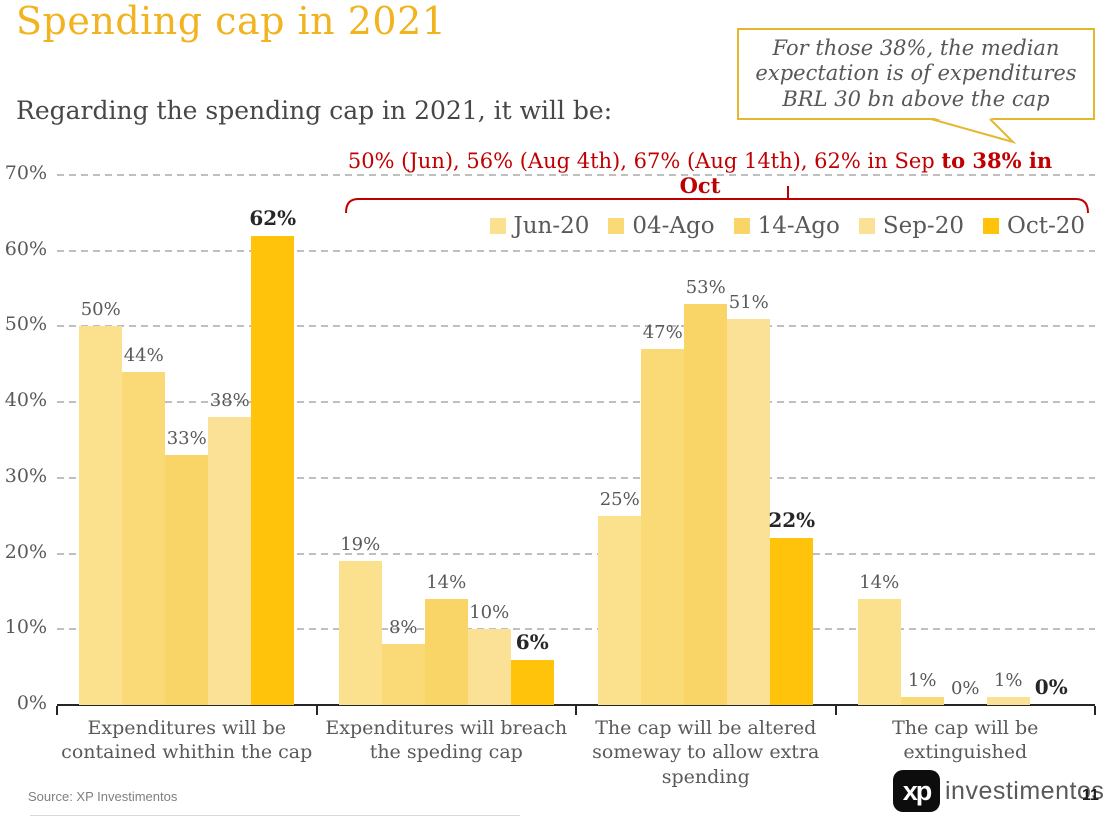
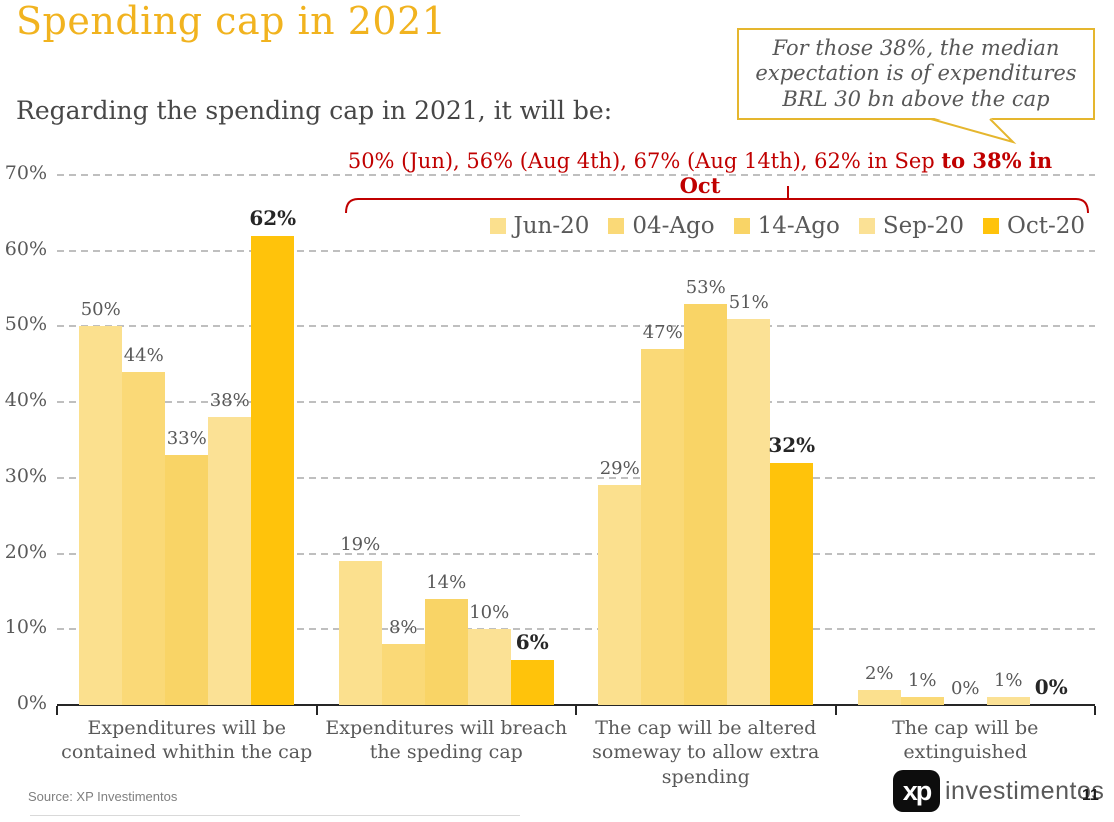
Jun-20/The cap will be altered someway to allow extra spending: 25% -> 29%
Oct-20/The cap will be altered someway to allow extra spending: 22% -> 32%
Jun-20/The cap will be extinguished: 14% -> 2%
